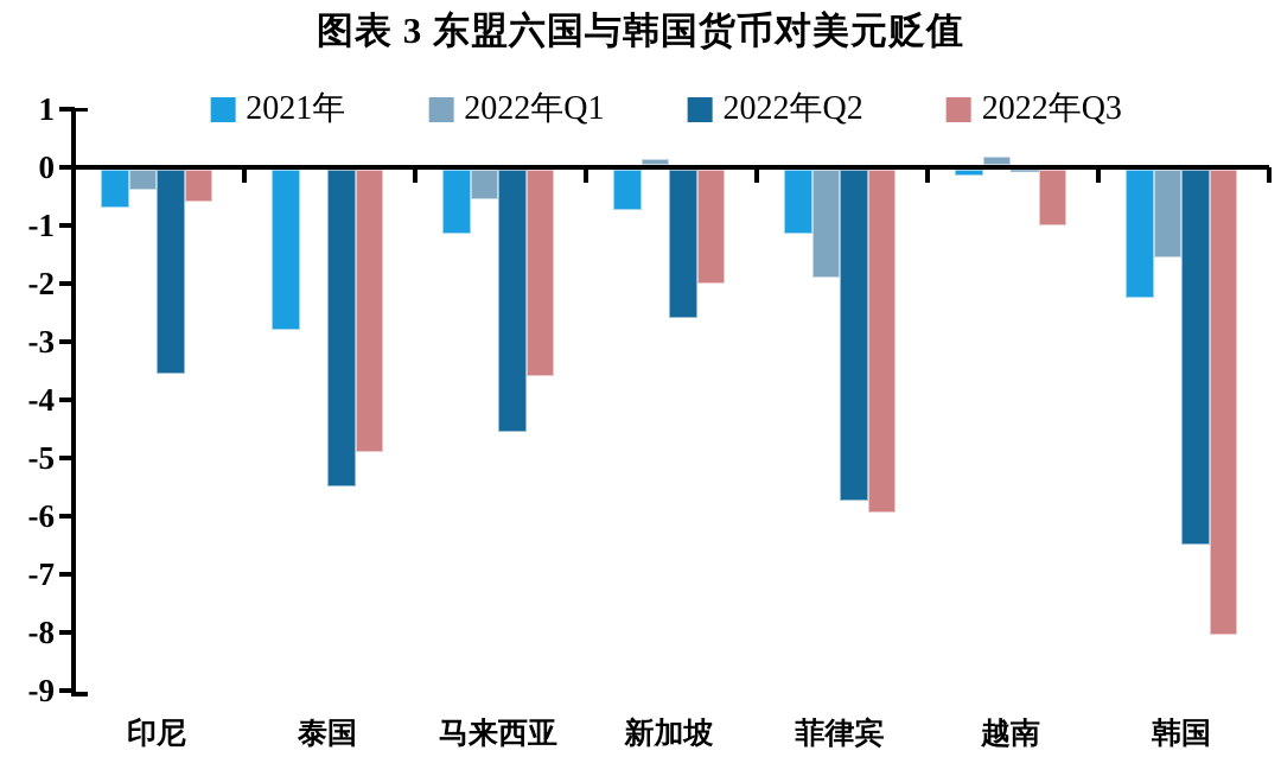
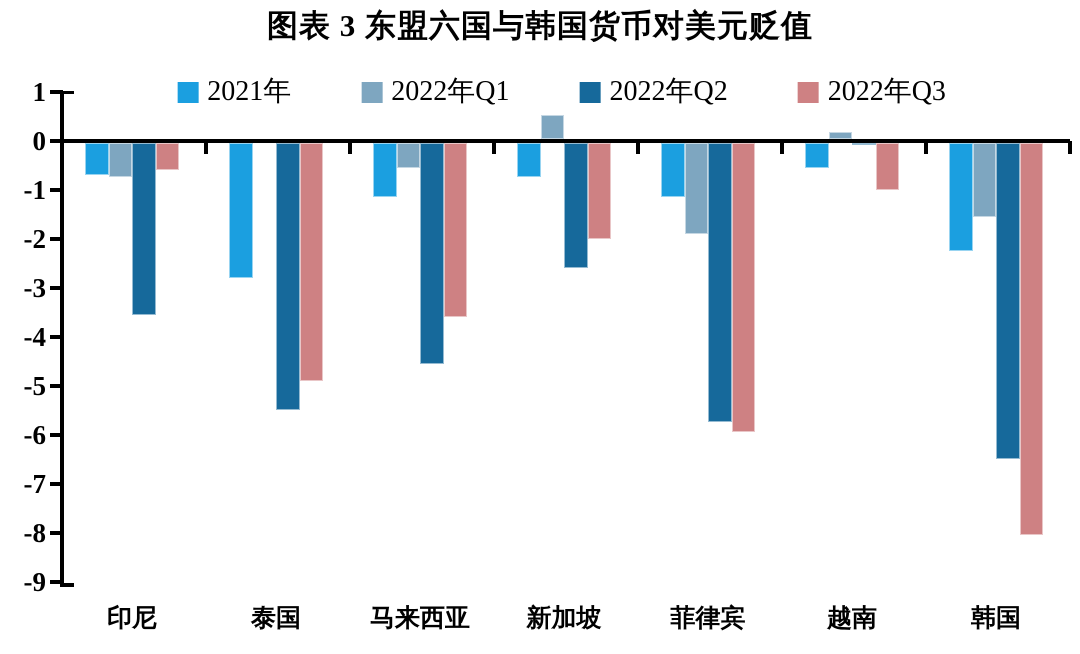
2022年Q1/印尼: -0.3 -> -0.7
2022年Q1/新加坡: 0.1 -> 0.5
2021年/越南: -0.1 -> -0.5
